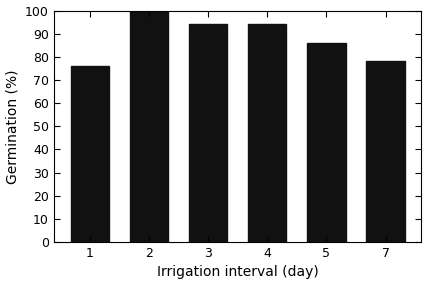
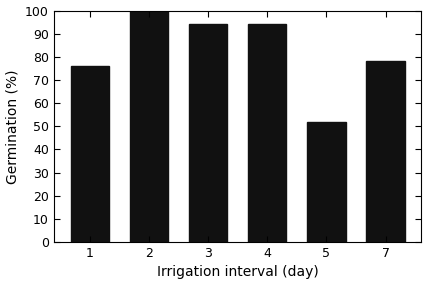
5: 86 -> 52
